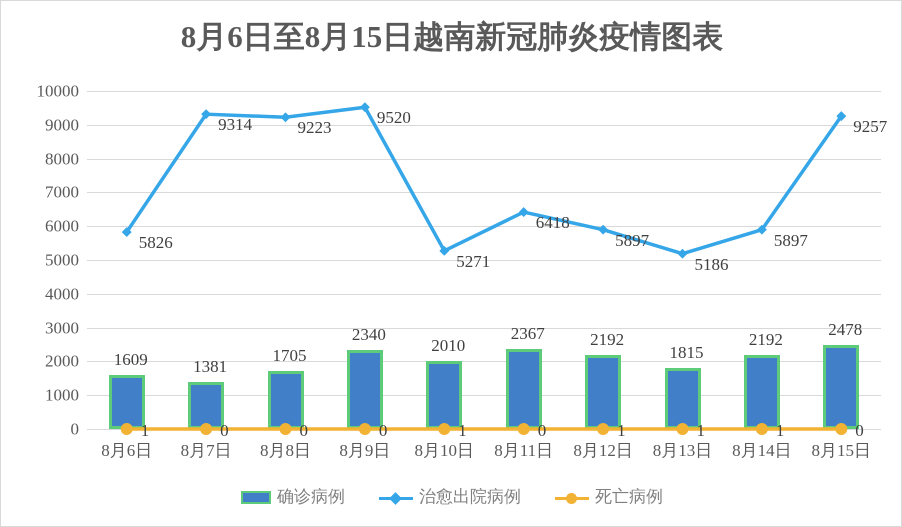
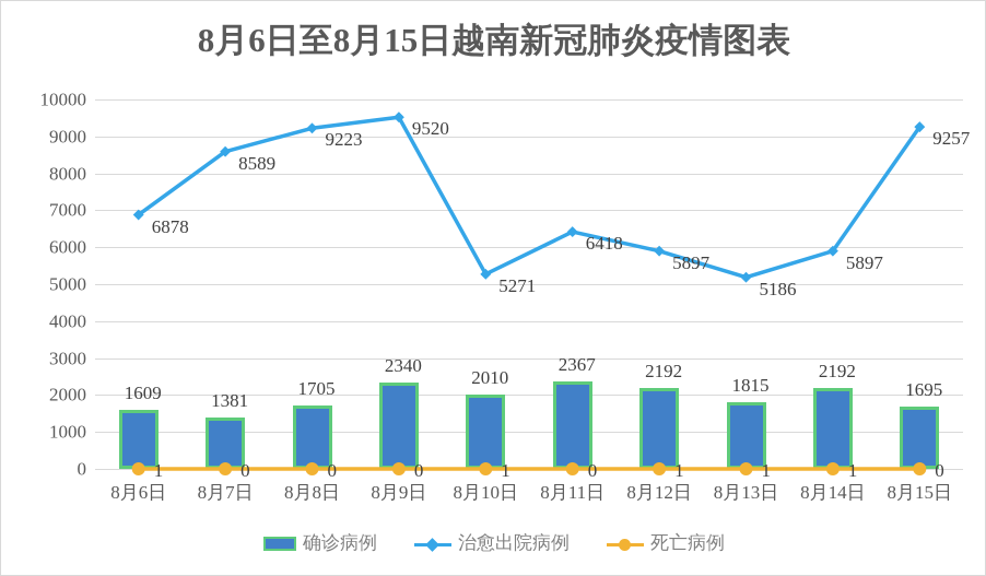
治愈出院病例/8月6日: 5826 -> 6878
治愈出院病例/8月7日: 9314 -> 8589
确诊病例/8月15日: 2478 -> 1695
